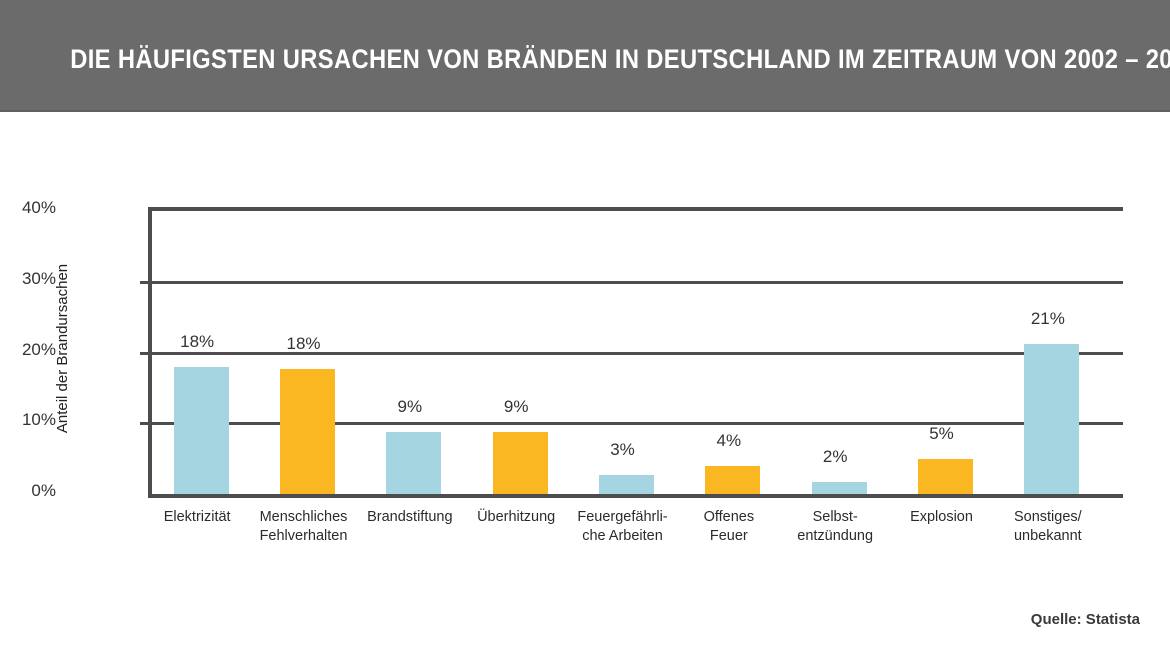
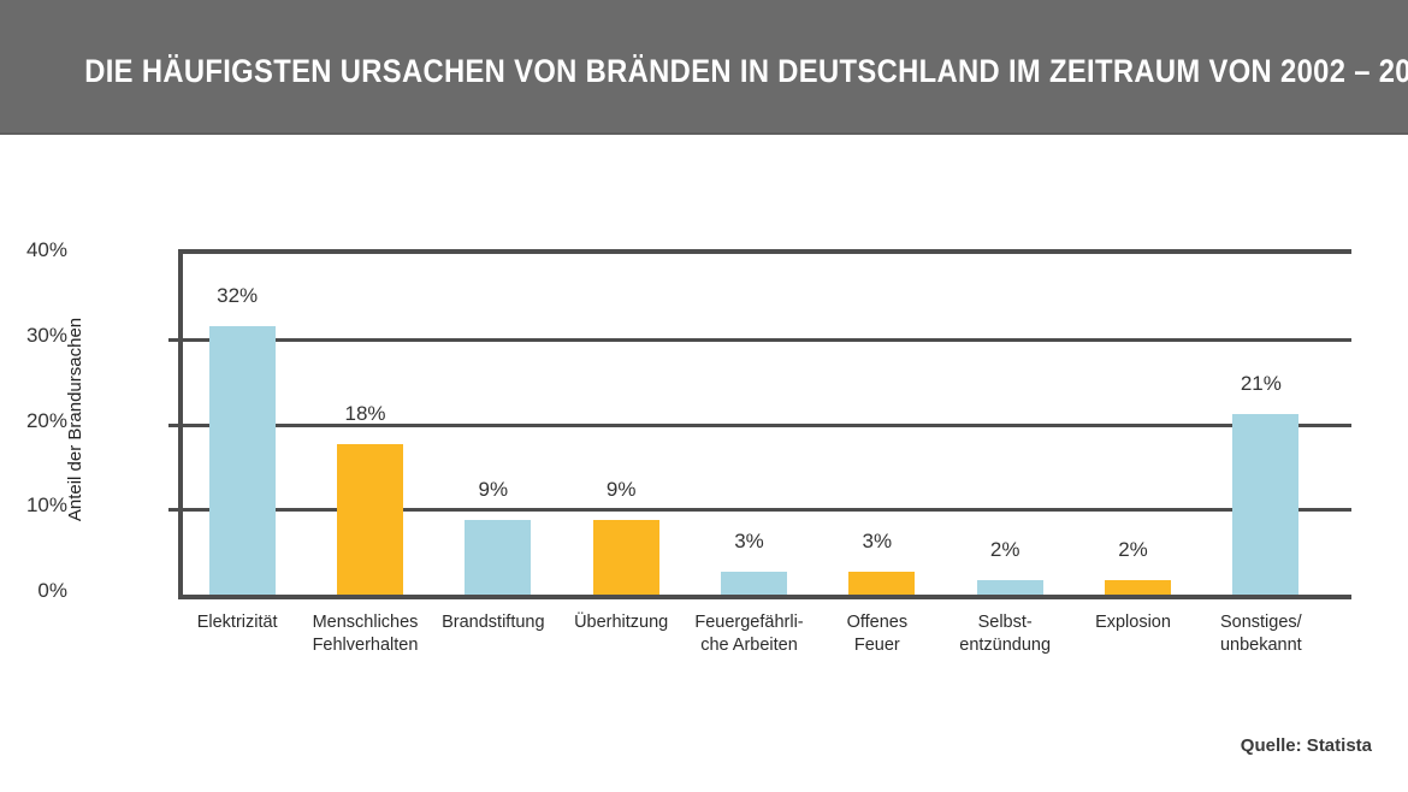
Elektrizität: 18% -> 32%
Offenes Feuer: 4% -> 3%
Explosion: 5% -> 2%
